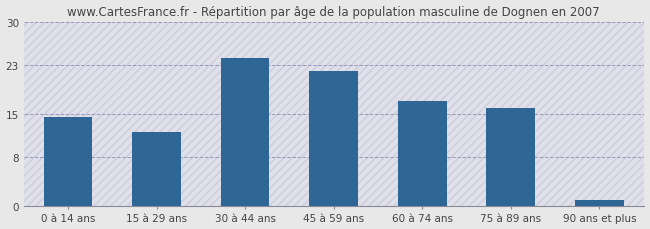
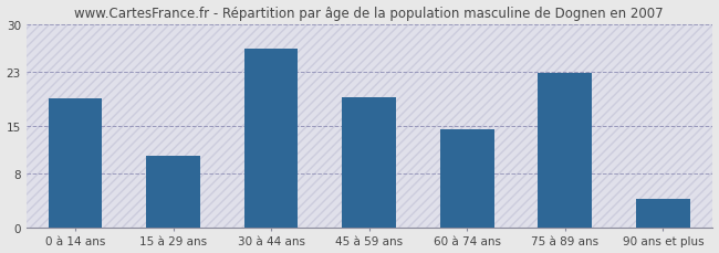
0 à 14 ans: 14.5 -> 19.0
15 à 29 ans: 12.0 -> 10.6
30 à 44 ans: 24.0 -> 26.4
45 à 59 ans: 22.0 -> 19.2
60 à 74 ans: 17.0 -> 14.4
75 à 89 ans: 16.0 -> 22.8
90 ans et plus: 1.0 -> 4.2
